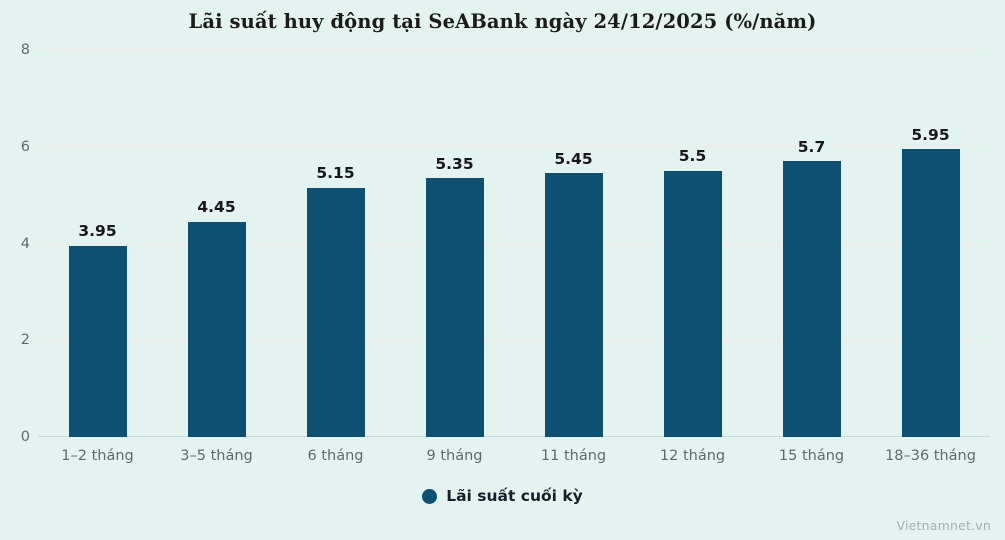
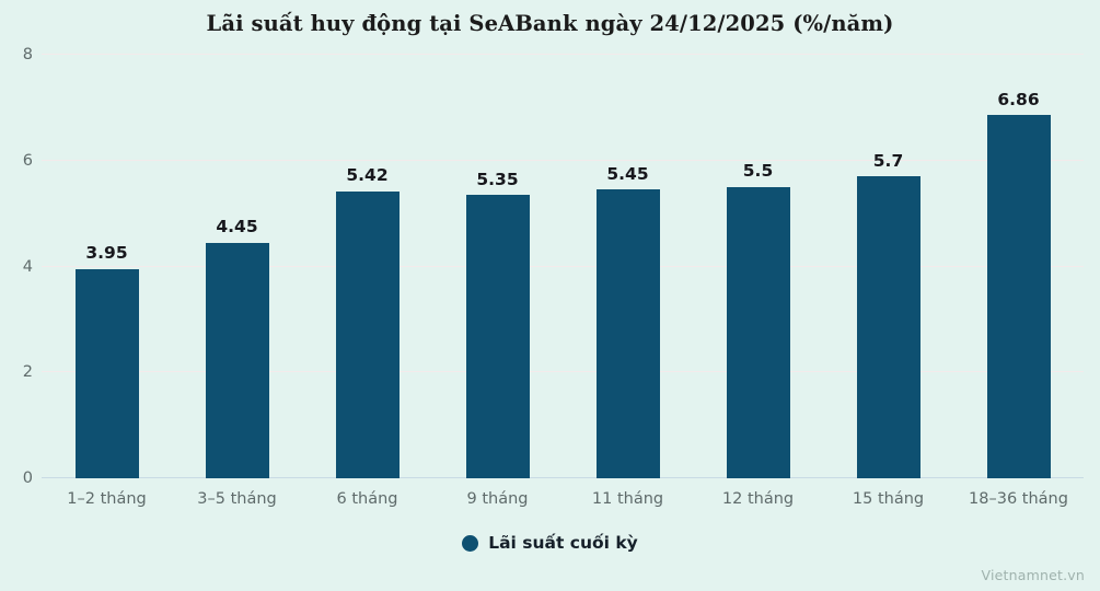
6 tháng: 5.15 -> 5.42
18–36 tháng: 5.95 -> 6.86
